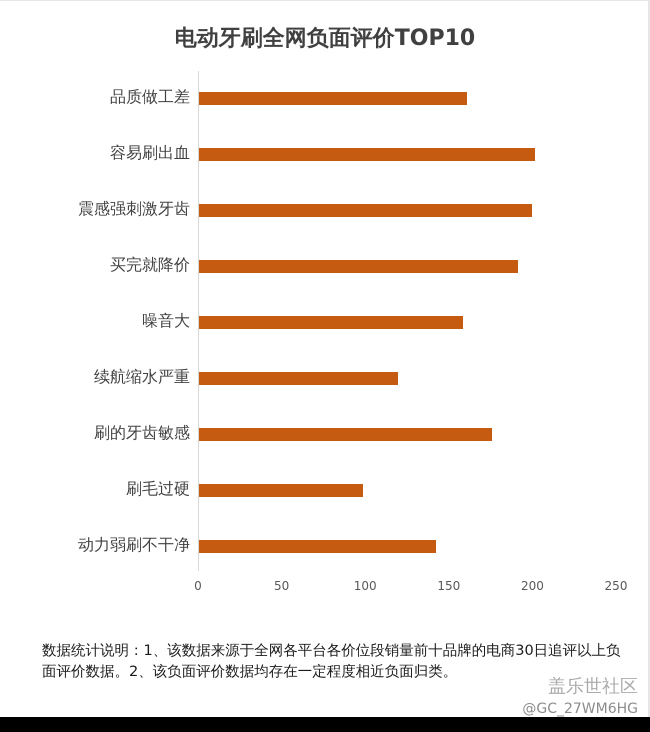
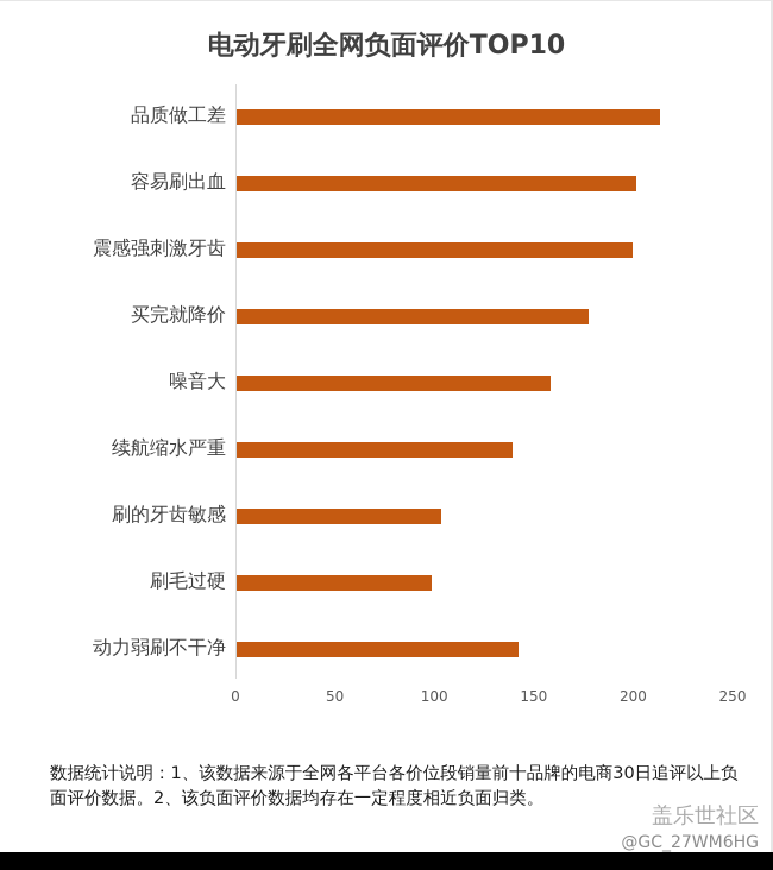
品质做工差: 160 -> 213
买完就降价: 191 -> 177
续航缩水严重: 119 -> 139
刷的牙齿敏感: 175 -> 103
